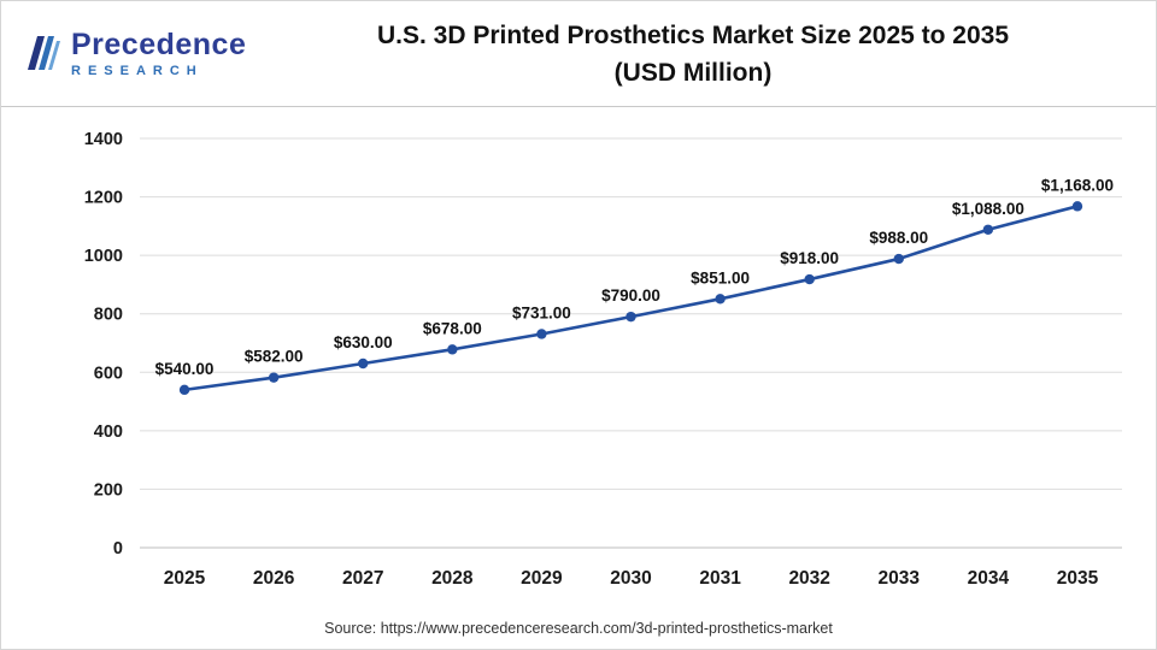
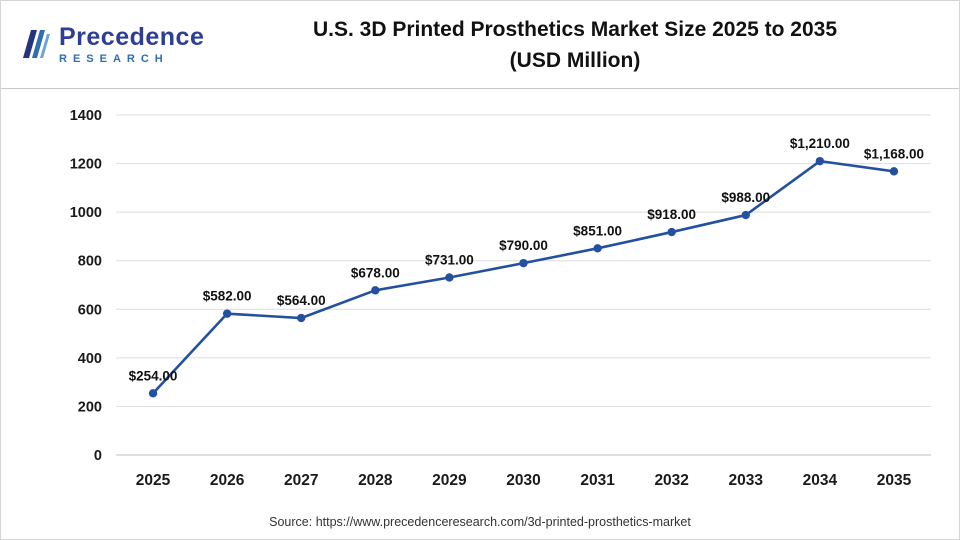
2025: $540.00 -> $254.00
2027: $630.00 -> $564.00
2034: $1,088.00 -> $1,210.00
